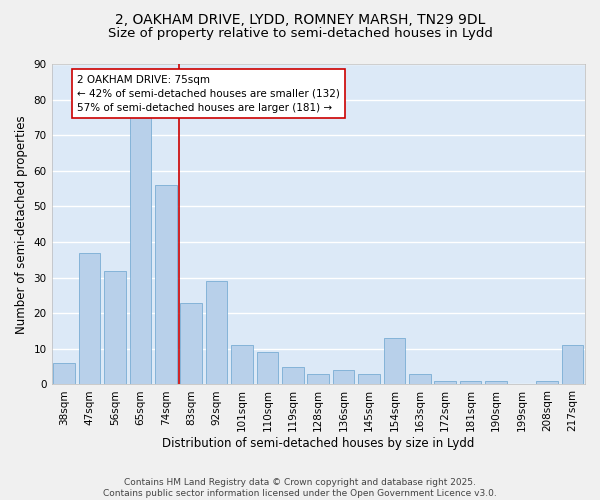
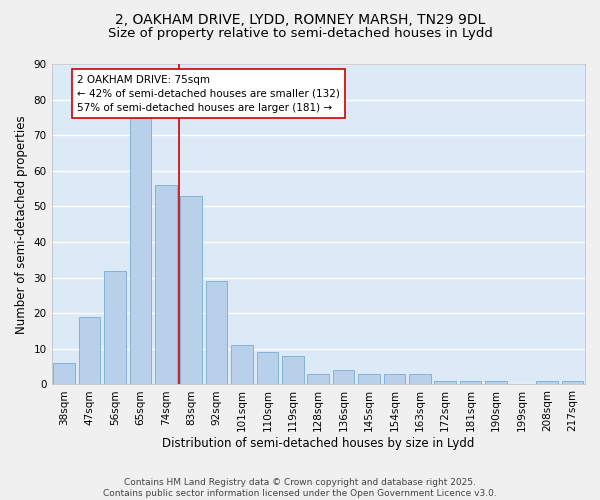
47sqm: 37 -> 19
83sqm: 23 -> 53
119sqm: 5 -> 8
154sqm: 13 -> 3
217sqm: 11 -> 1
